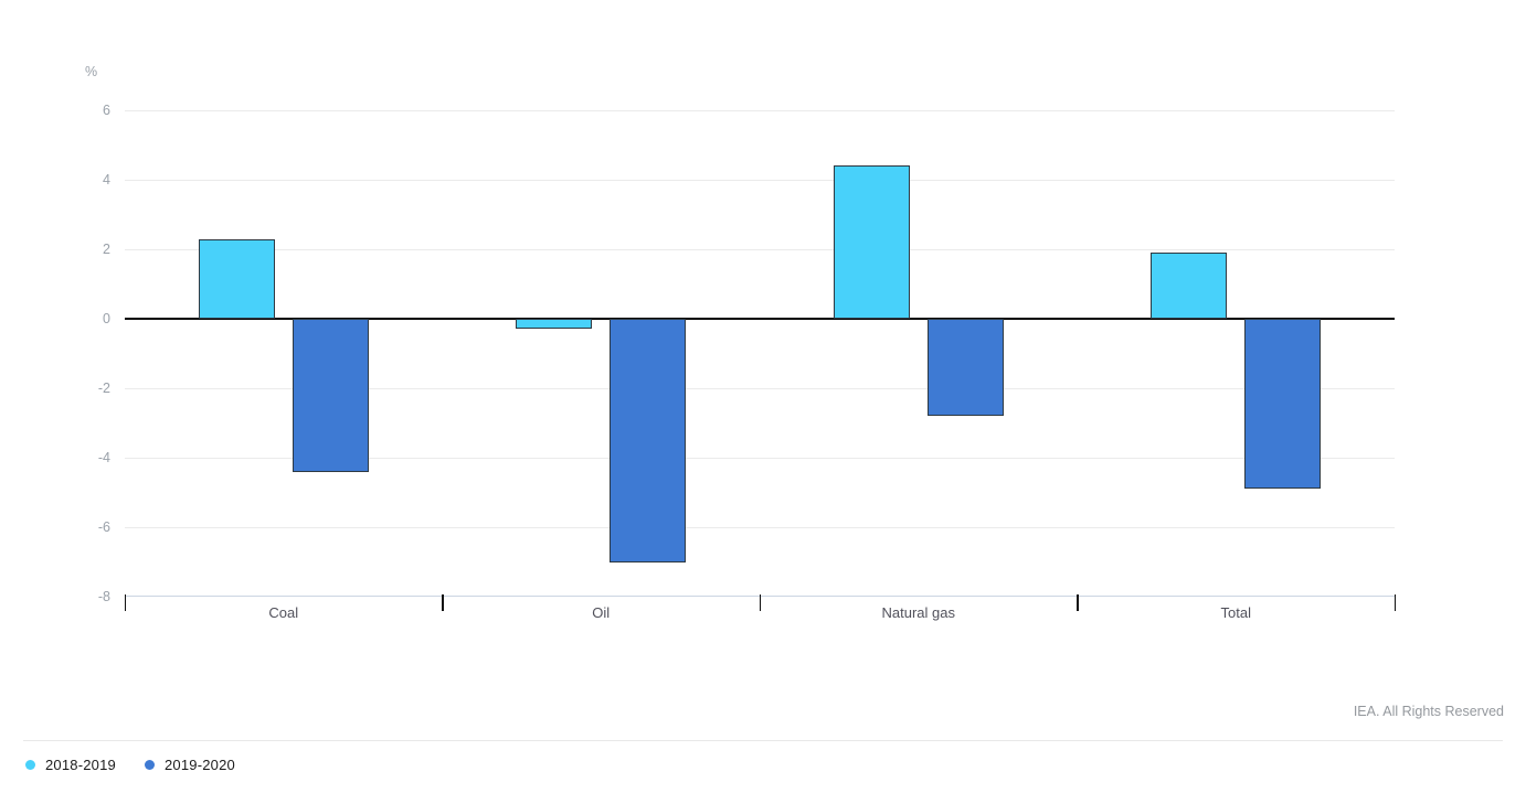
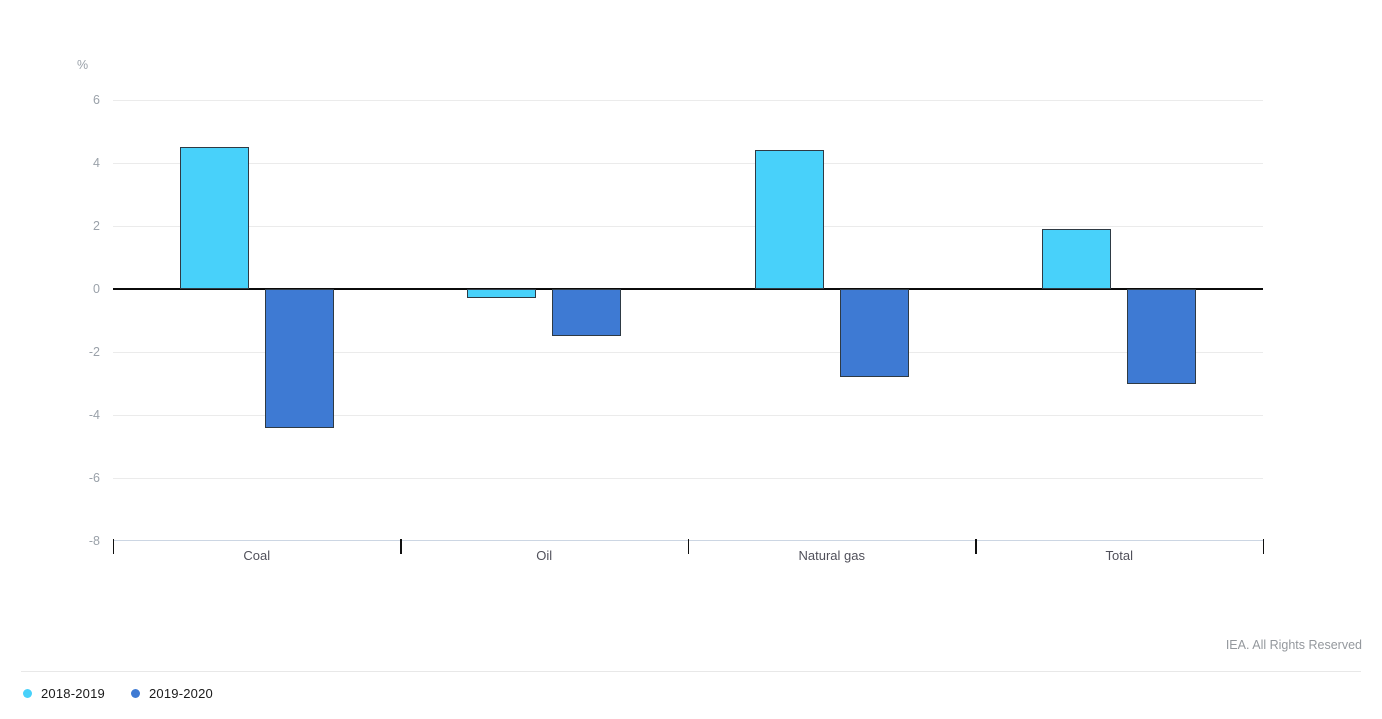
2018-2019/Coal: 2.3 -> 4.5
2019-2020/Oil: -7.0 -> -1.5
2019-2020/Total: -4.9 -> -3.0
